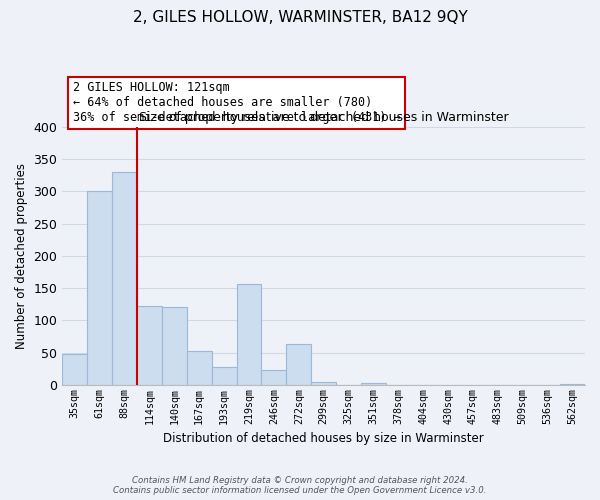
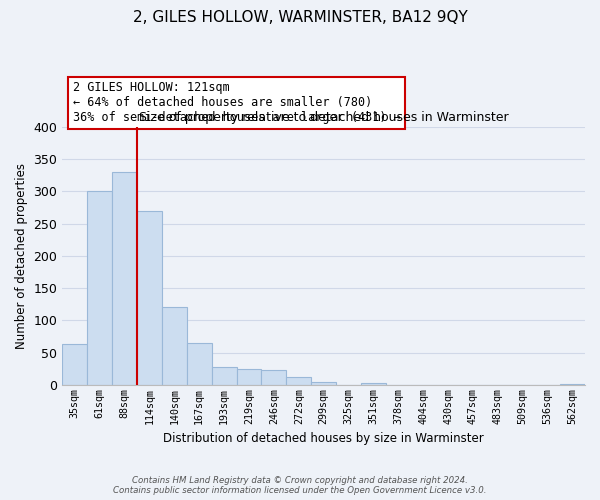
35sqm: 48 -> 63
114sqm: 122 -> 270
167sqm: 52 -> 65
219sqm: 156 -> 25
272sqm: 64 -> 13
